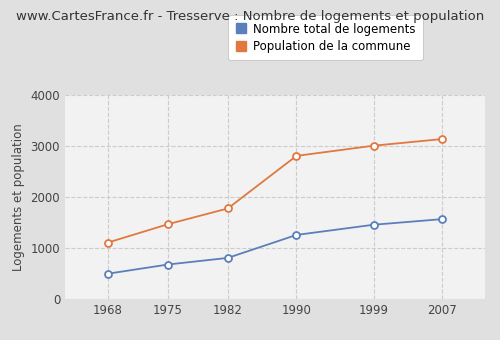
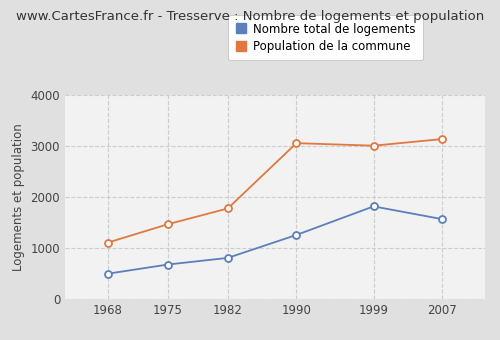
Population de la commune/1990: 2810 -> 3060
Nombre total de logements/1999: 1460 -> 1820
